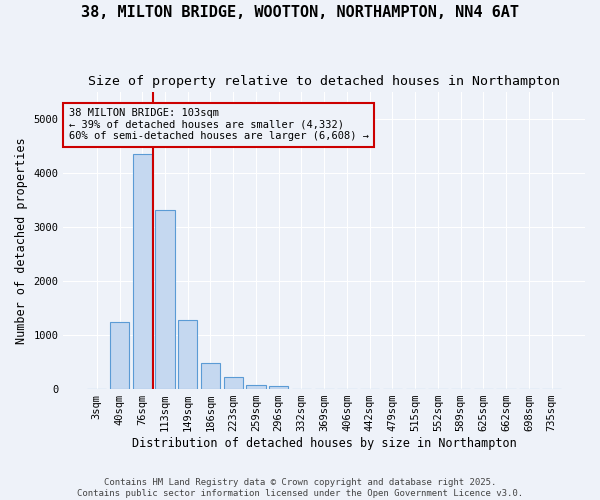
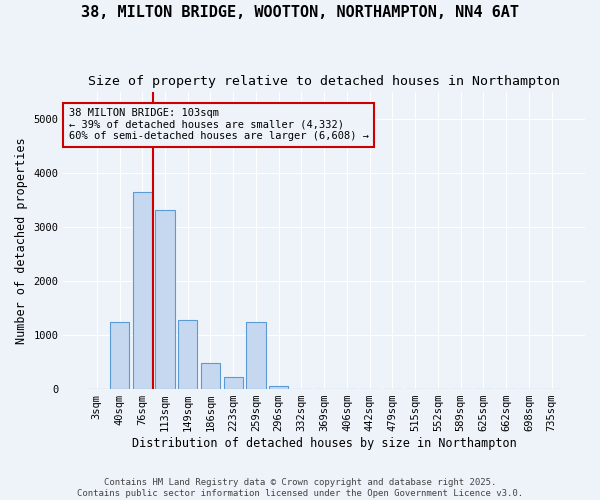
76sqm: 4350 -> 3640
259sqm: 80 -> 1240
